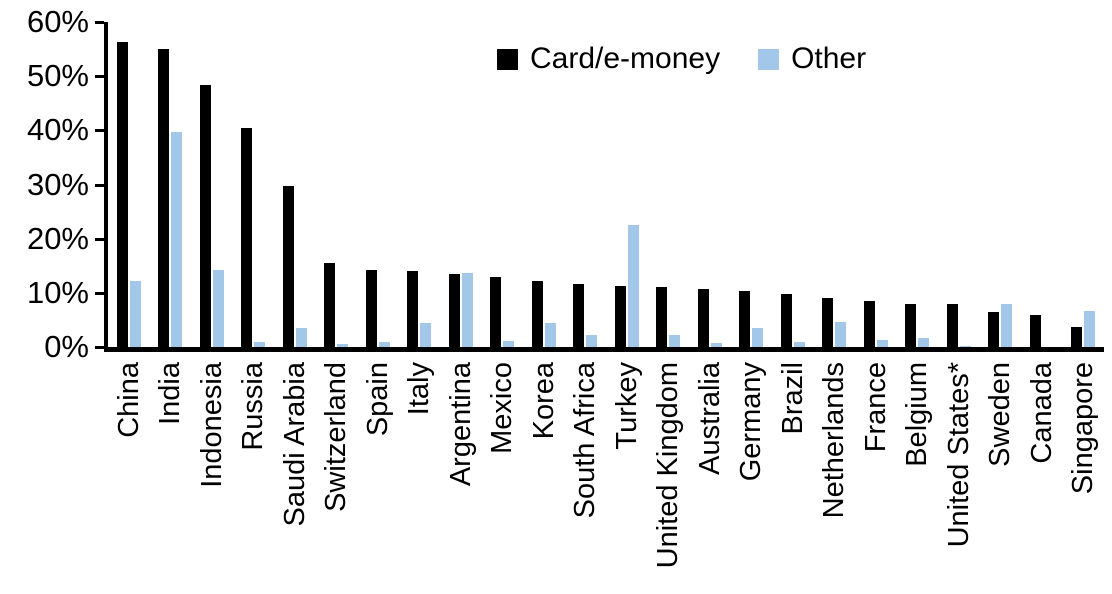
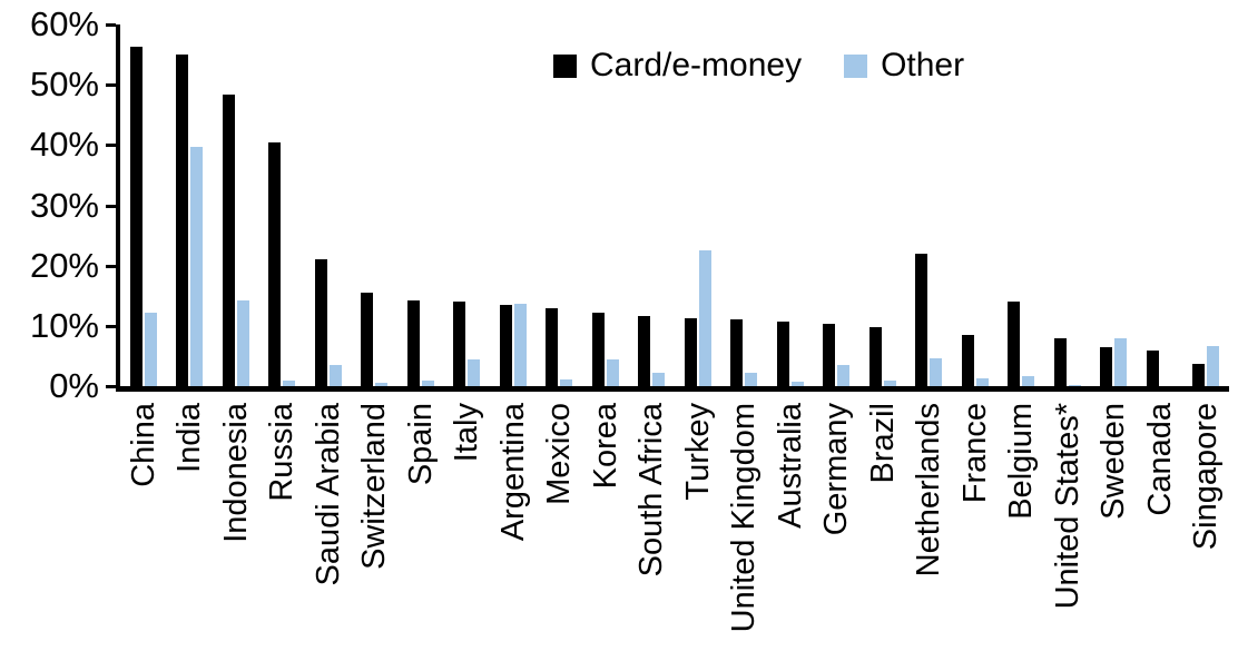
Card/e-money/Saudi Arabia: 30% -> 21%
Card/e-money/Netherlands: 9% -> 22%
Card/e-money/Belgium: 8% -> 14%
